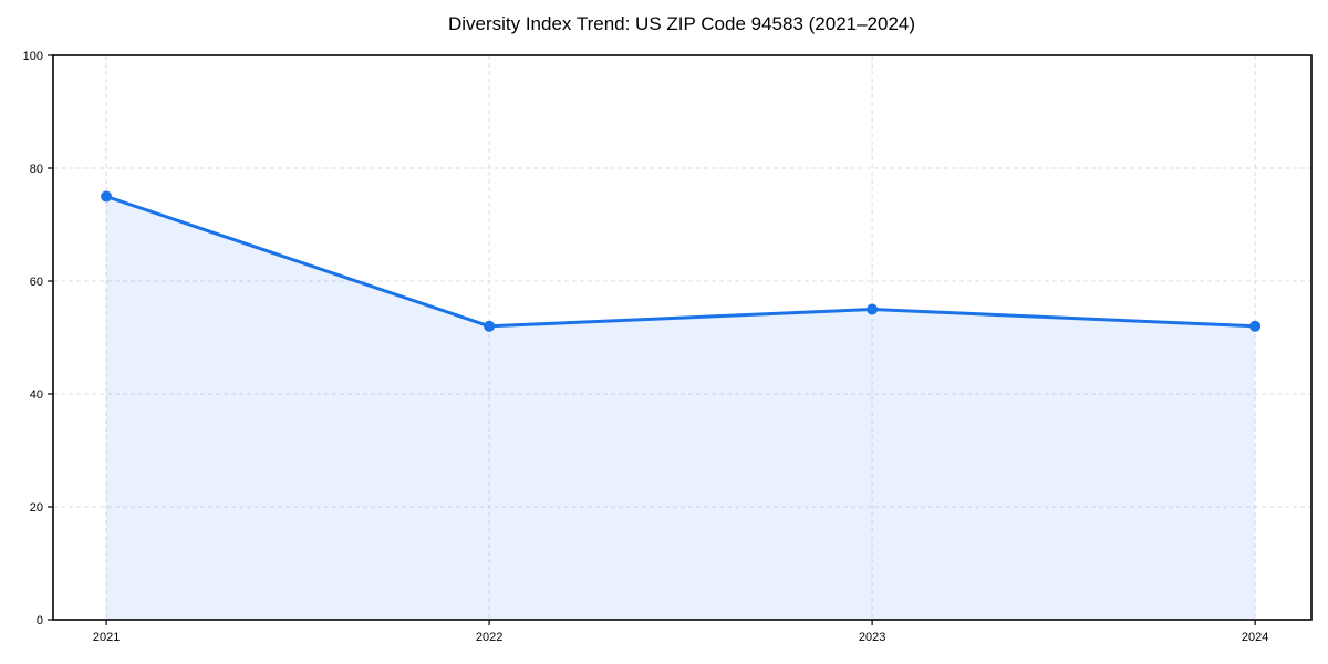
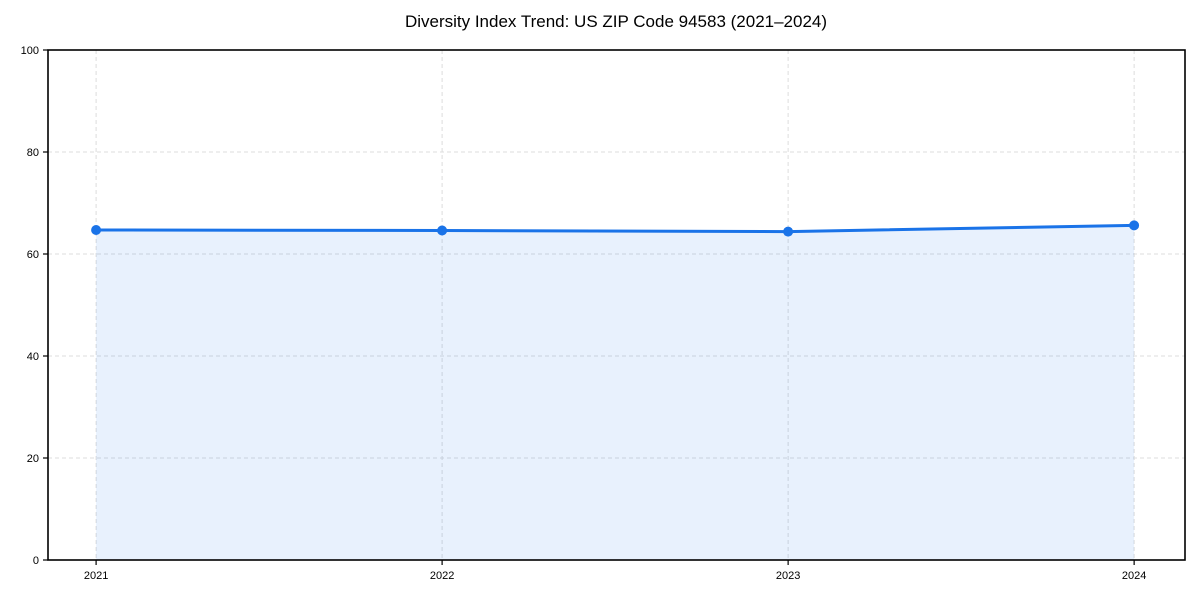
2021: 75 -> 65
2022: 52 -> 65
2023: 55 -> 64
2024: 52 -> 66
